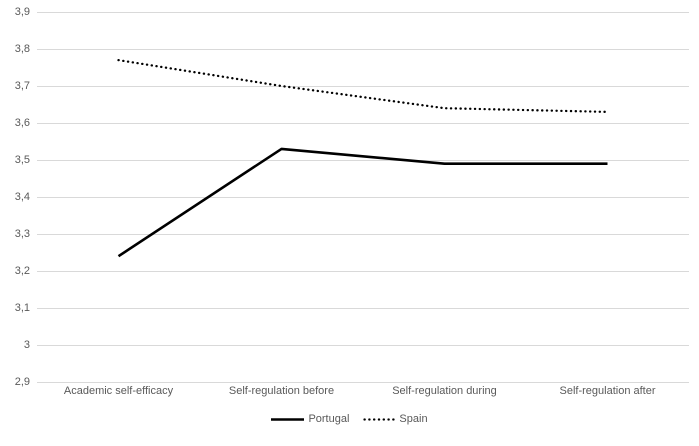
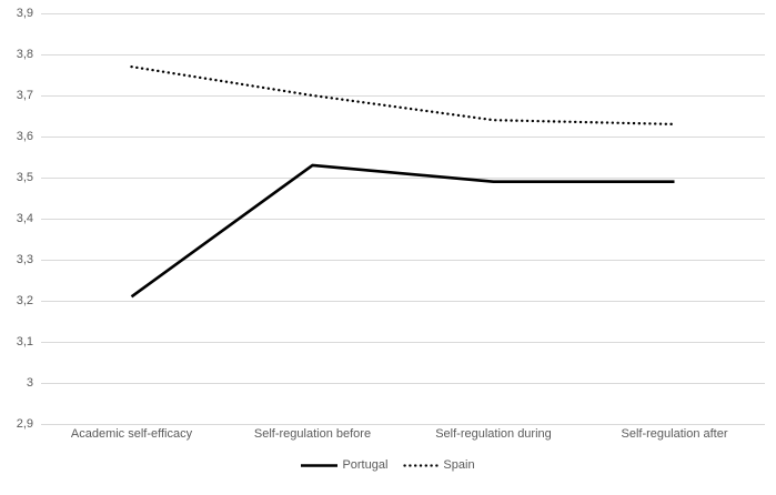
Portugal/Academic self-efficacy: 3,24 -> 3,21
